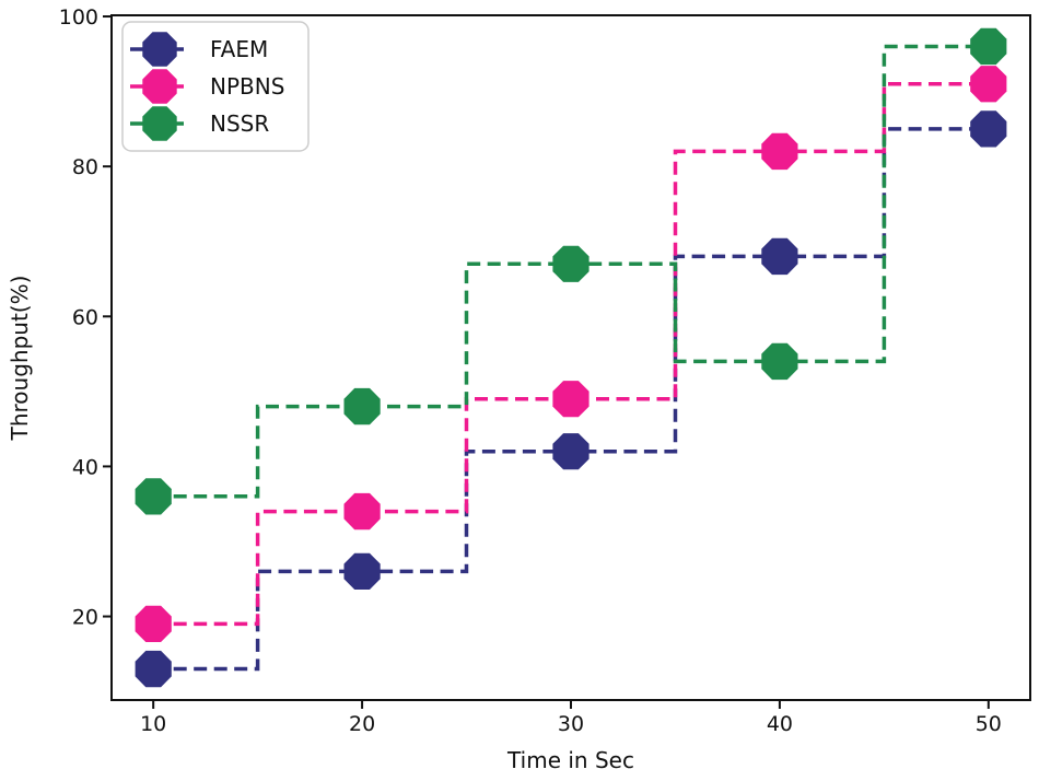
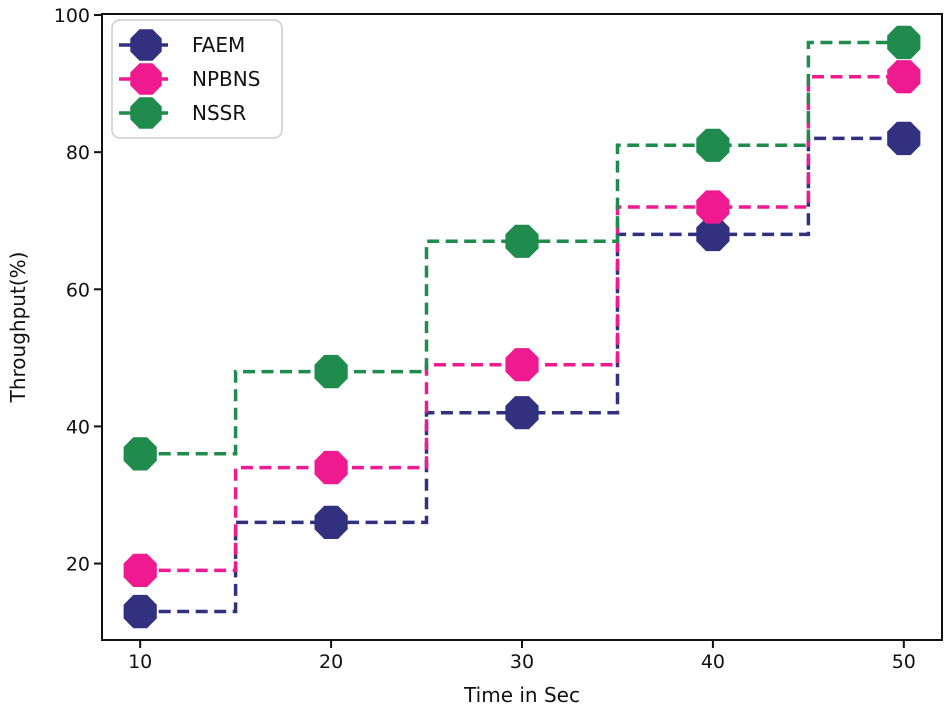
NPBNS/40: 82 -> 72
NSSR/40: 54 -> 81
FAEM/50: 85 -> 82
